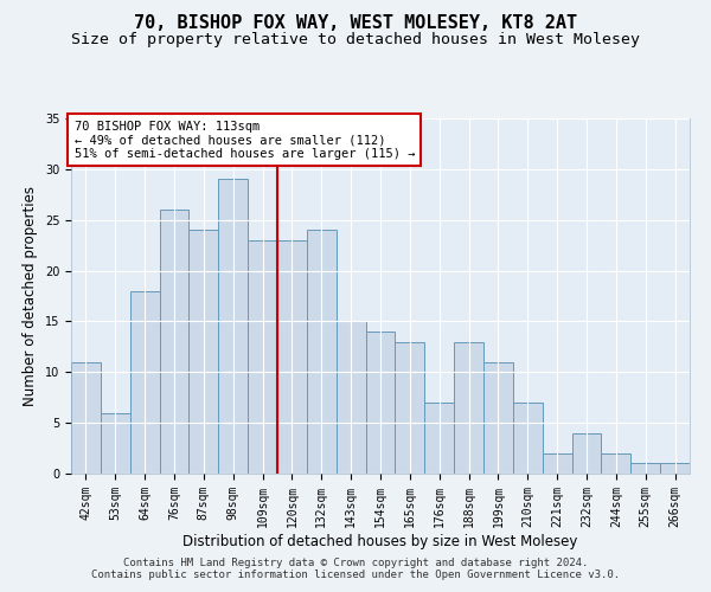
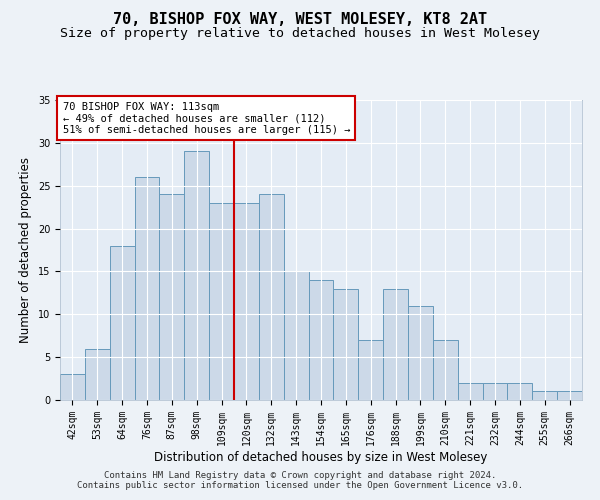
42sqm: 11 -> 3
232sqm: 4 -> 2
